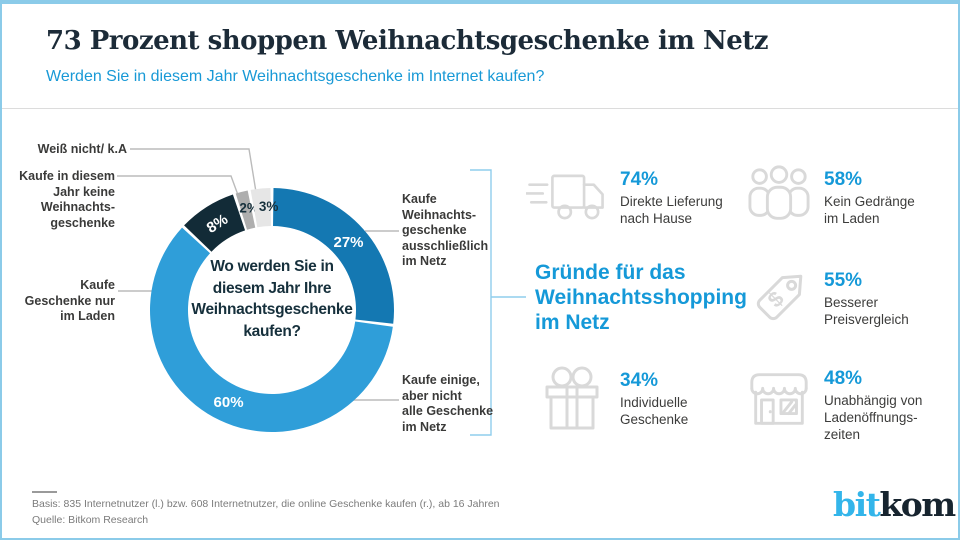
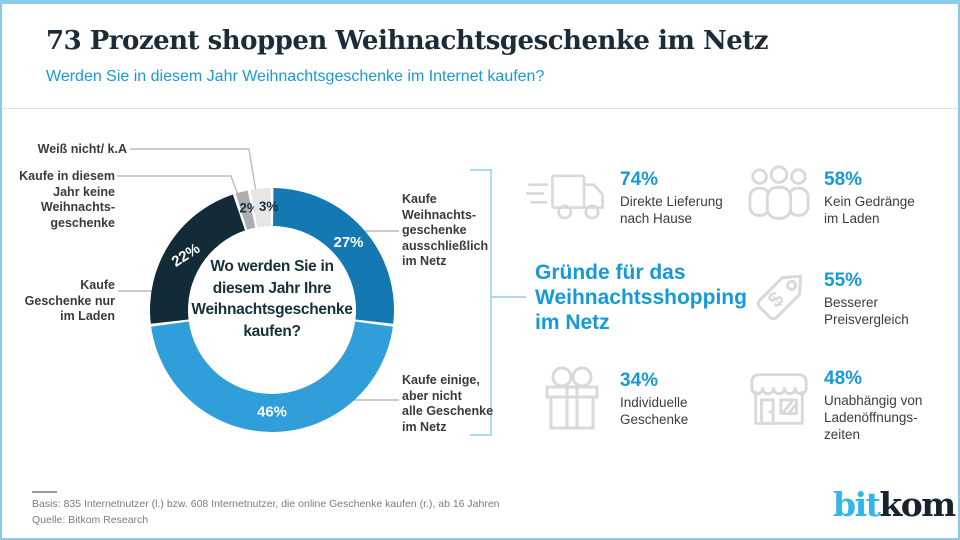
Kaufe einige, aber nicht alle Geschenke im Netz: 60% -> 46%
Kaufe Geschenke nur im Laden: 8% -> 22%
